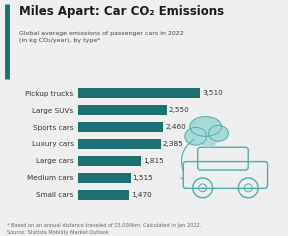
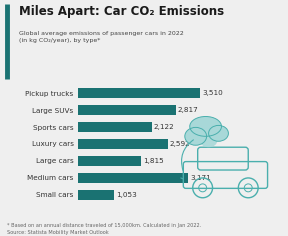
Large SUVs: 2,550 -> 2,817
Sports cars: 2,460 -> 2,122
Luxury cars: 2,385 -> 2,592
Medium cars: 1,515 -> 3,171
Small cars: 1,470 -> 1,053
